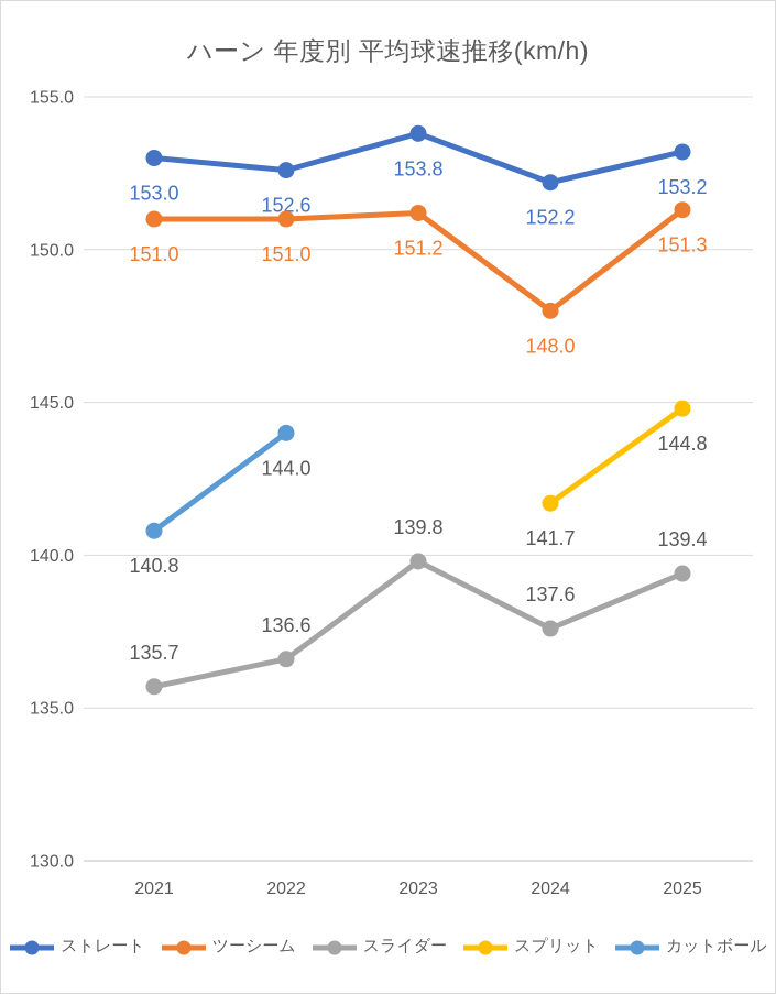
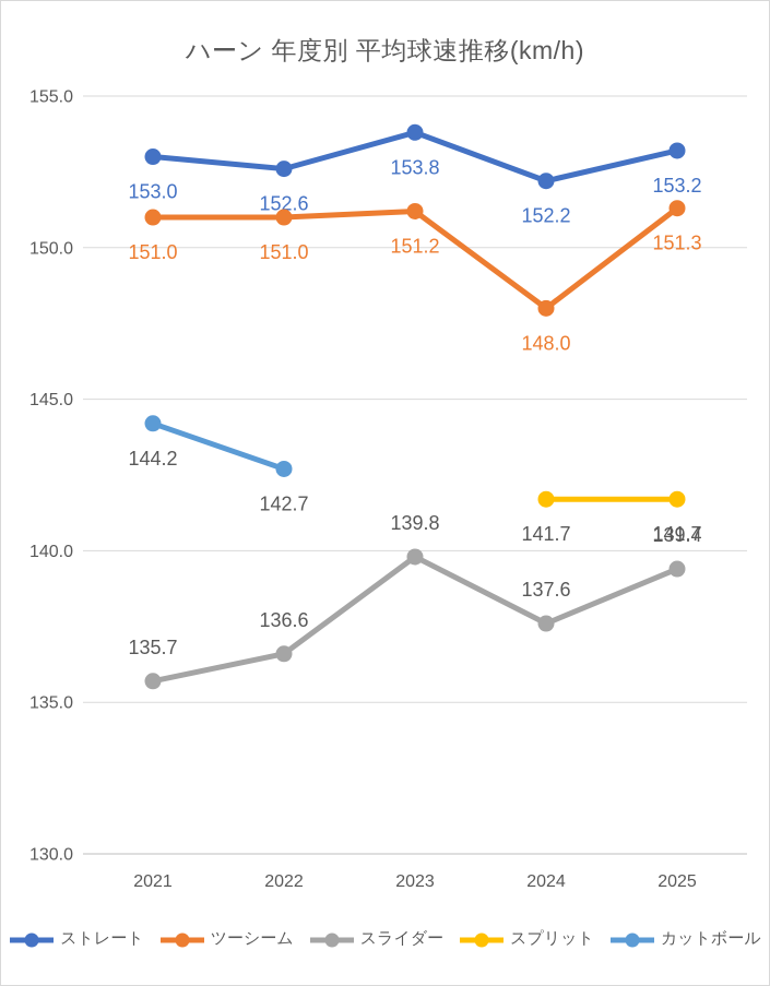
カットボール/2021: 140.8 -> 144.2
カットボール/2022: 144.0 -> 142.7
スプリット/2025: 144.8 -> 141.7
